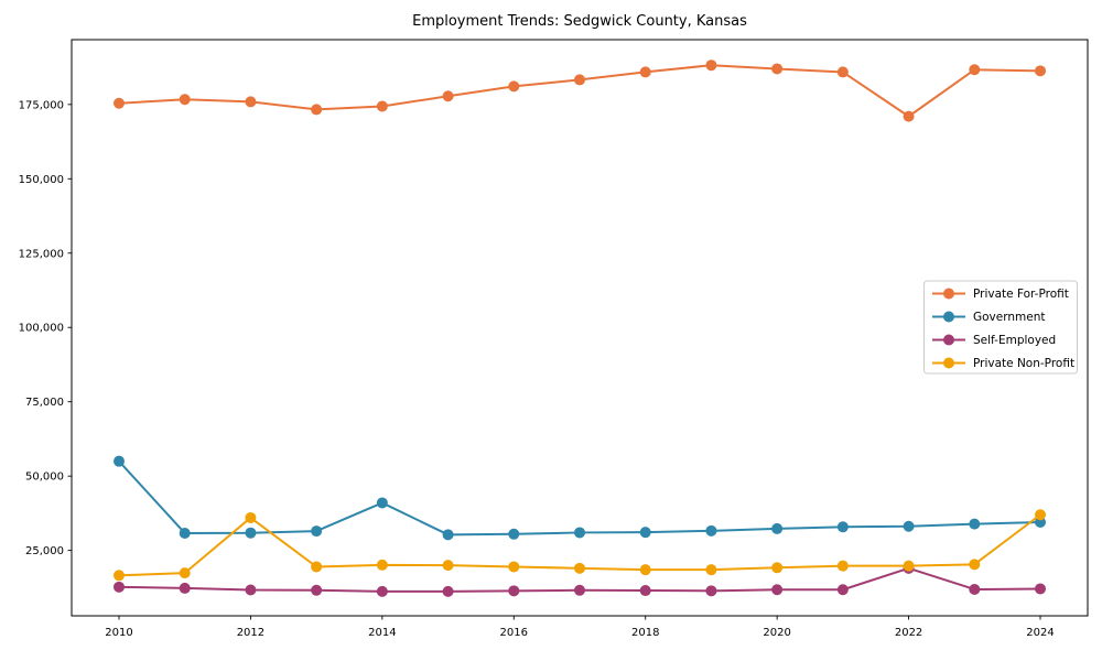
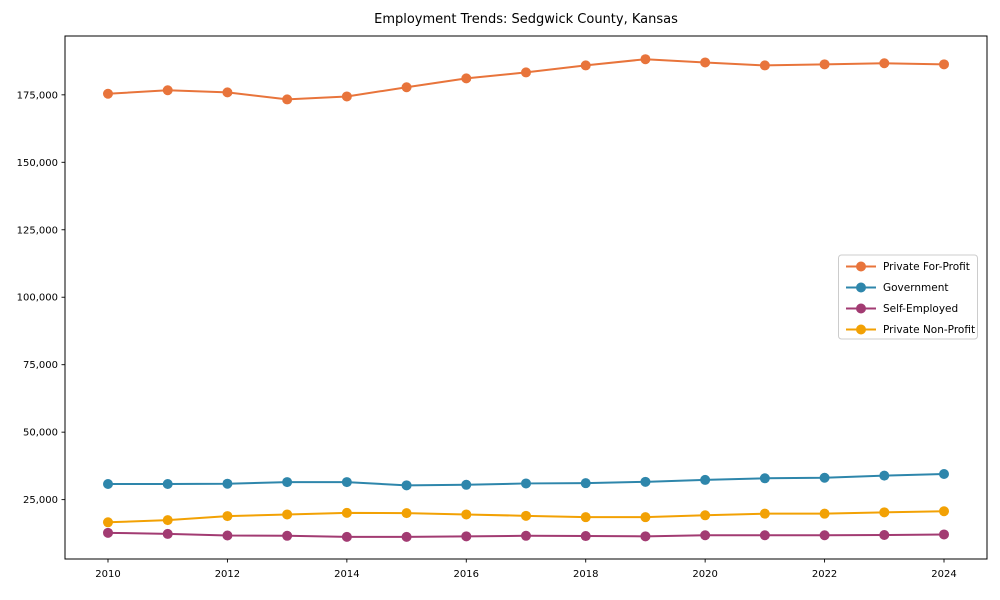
Government/2010: 55000 -> 31000
Private Non-Profit/2012: 36000 -> 19000
Government/2014: 41000 -> 32000
Private For-Profit/2022: 171000 -> 186000
Self-Employed/2022: 19000 -> 12000
Private Non-Profit/2024: 37000 -> 21000
